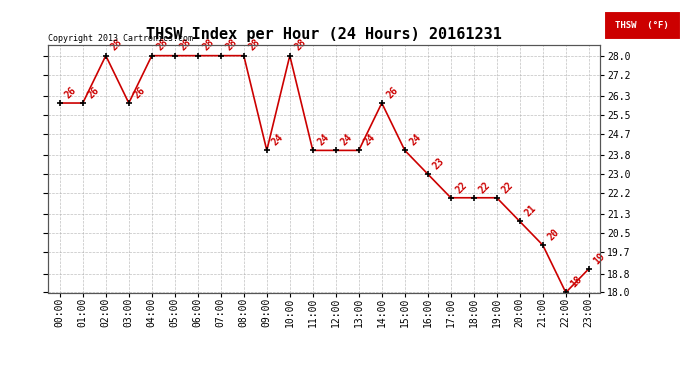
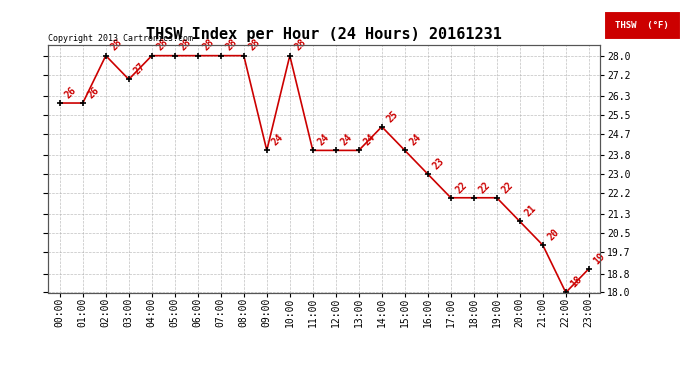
03:00: 26 -> 27
14:00: 26 -> 25
